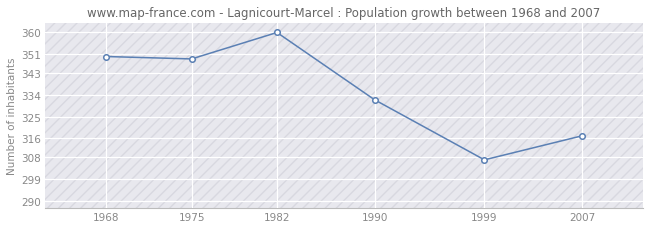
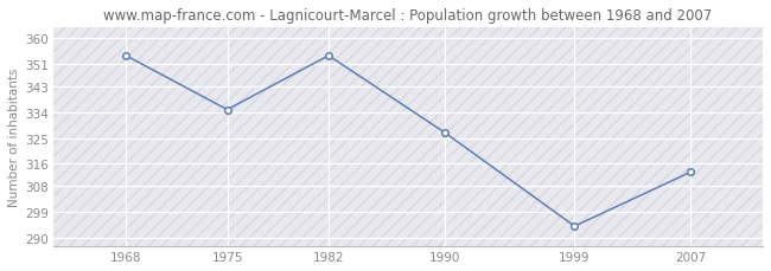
1968: 350 -> 354
1975: 349 -> 335
1982: 360 -> 354
1990: 332 -> 327
1999: 307 -> 294
2007: 317 -> 313
